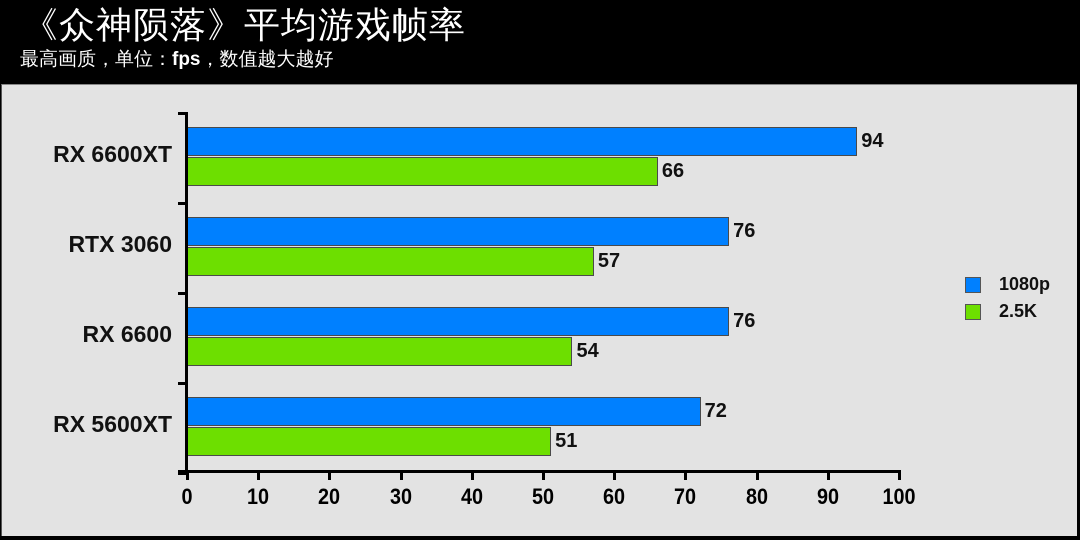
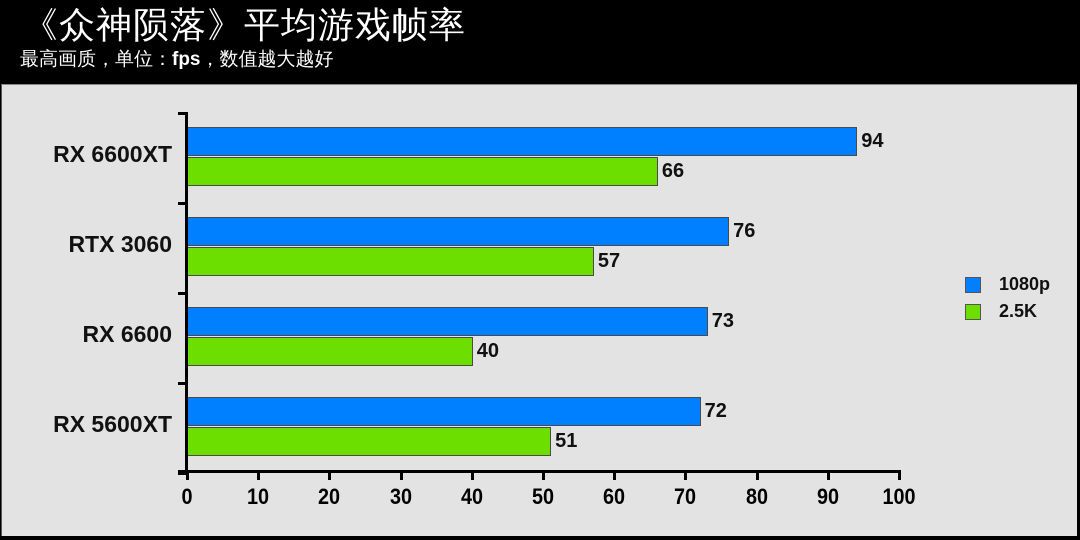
1080p/RX 6600: 76 -> 73
2.5K/RX 6600: 54 -> 40
